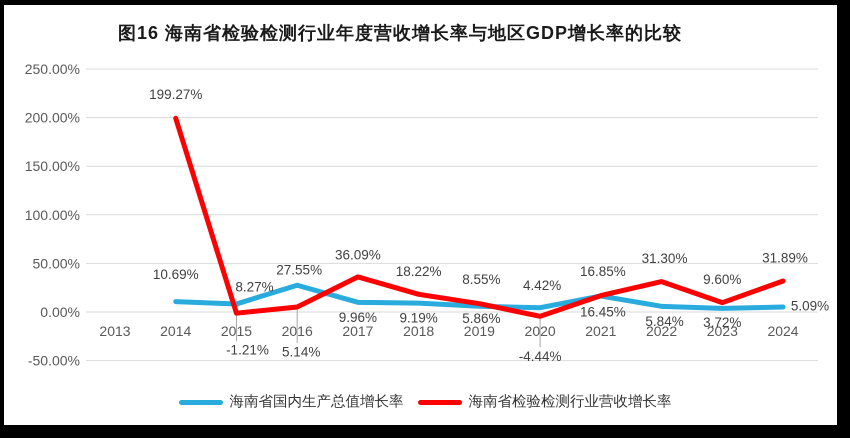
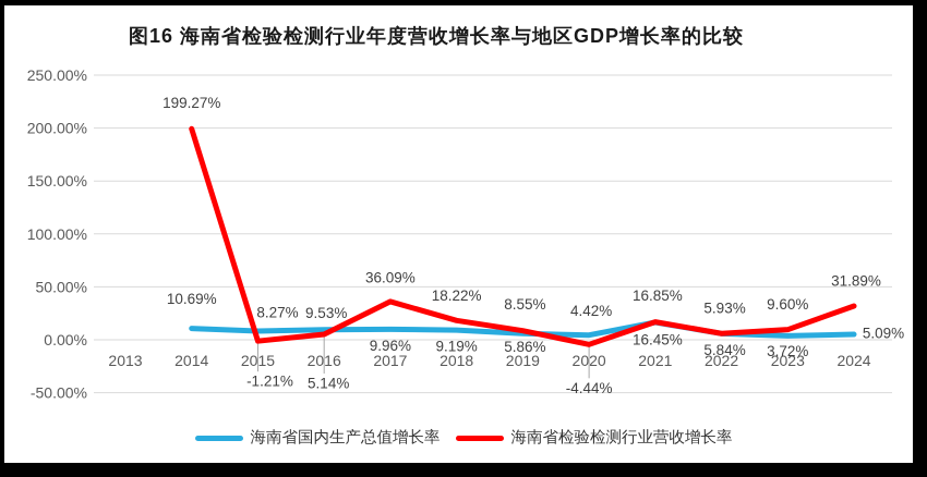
海南省国内生产总值增长率/2016: 27.55% -> 9.53%
海南省检验检测行业营收增长率/2022: 31.30% -> 5.93%
